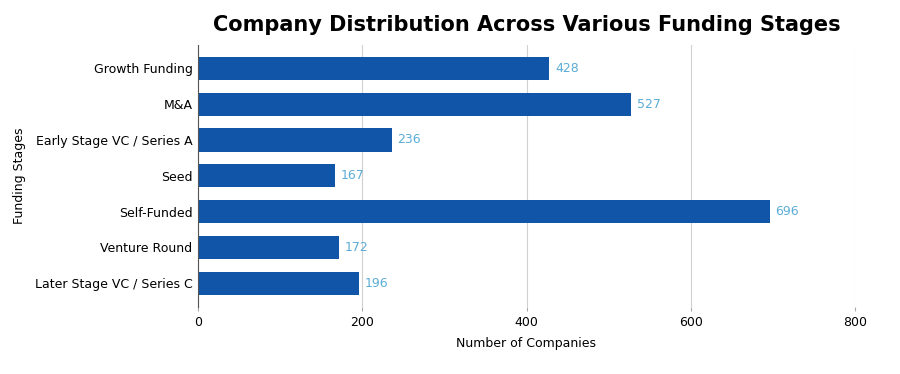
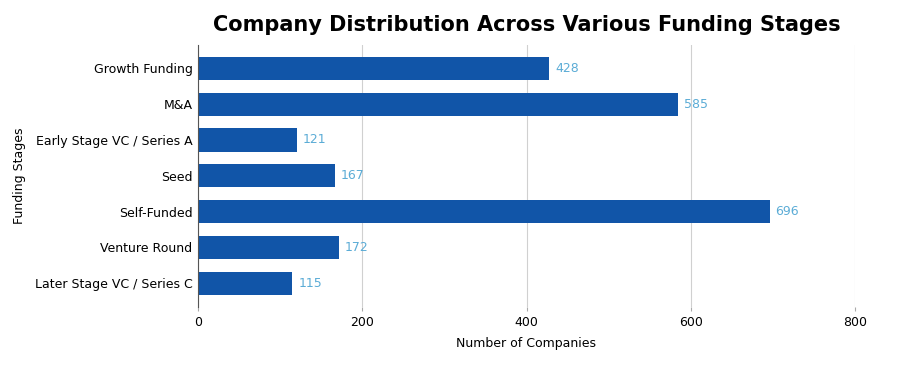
M&A: 527 -> 585
Early Stage VC / Series A: 236 -> 121
Later Stage VC / Series C: 196 -> 115
